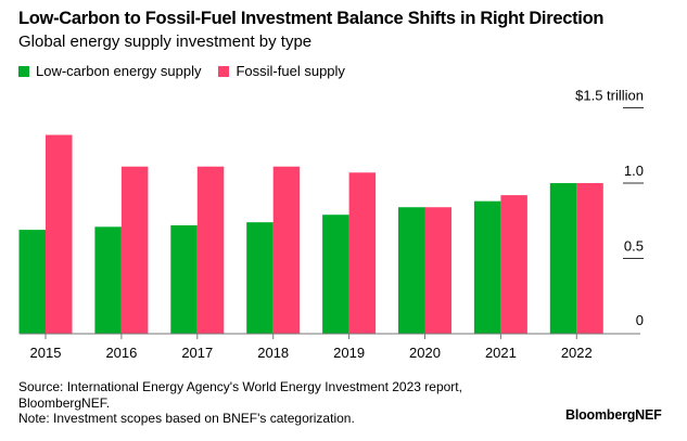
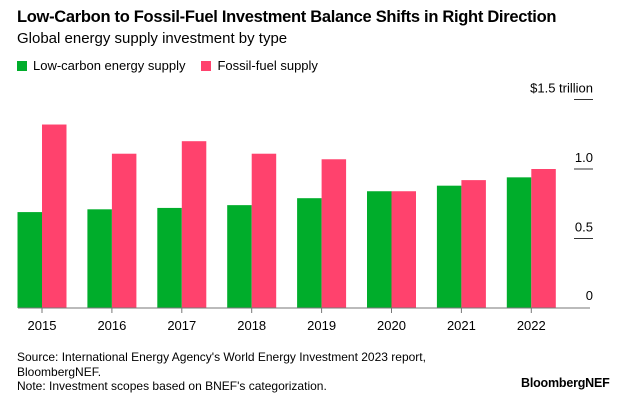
Fossil-fuel supply/2017: 1.11 -> 1.20
Low-carbon energy supply/2022: 1.00 -> 0.94
